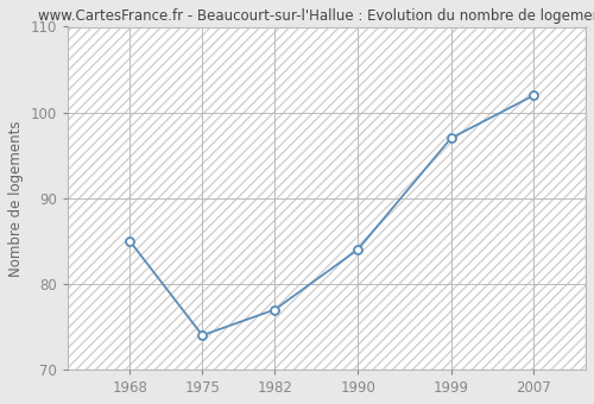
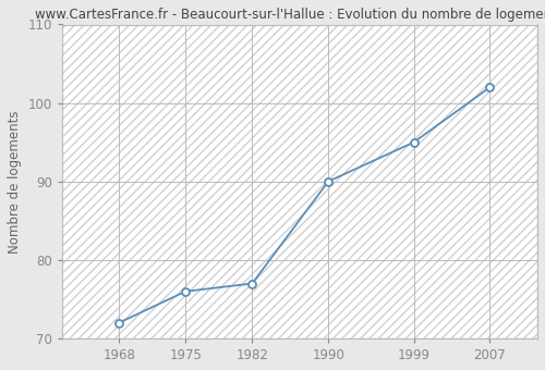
1968: 85 -> 72
1975: 74 -> 76
1990: 84 -> 90
1999: 97 -> 95
